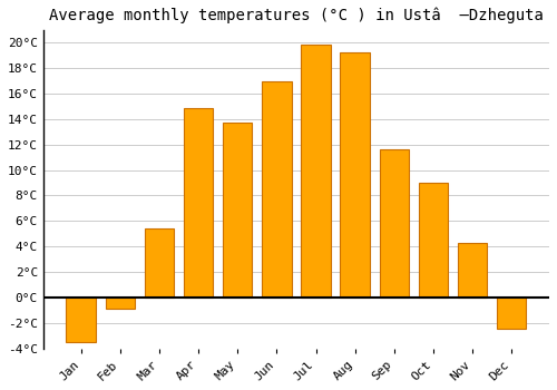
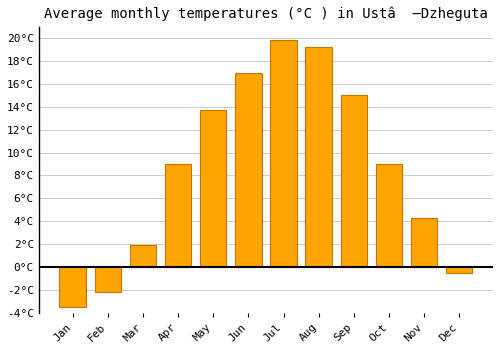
Feb: -0.9°C -> -2.2°C
Mar: 5.4°C -> 1.9°C
Apr: 14.9°C -> 9.0°C
Sep: 11.6°C -> 15.0°C
Dec: -2.5°C -> -0.5°C
